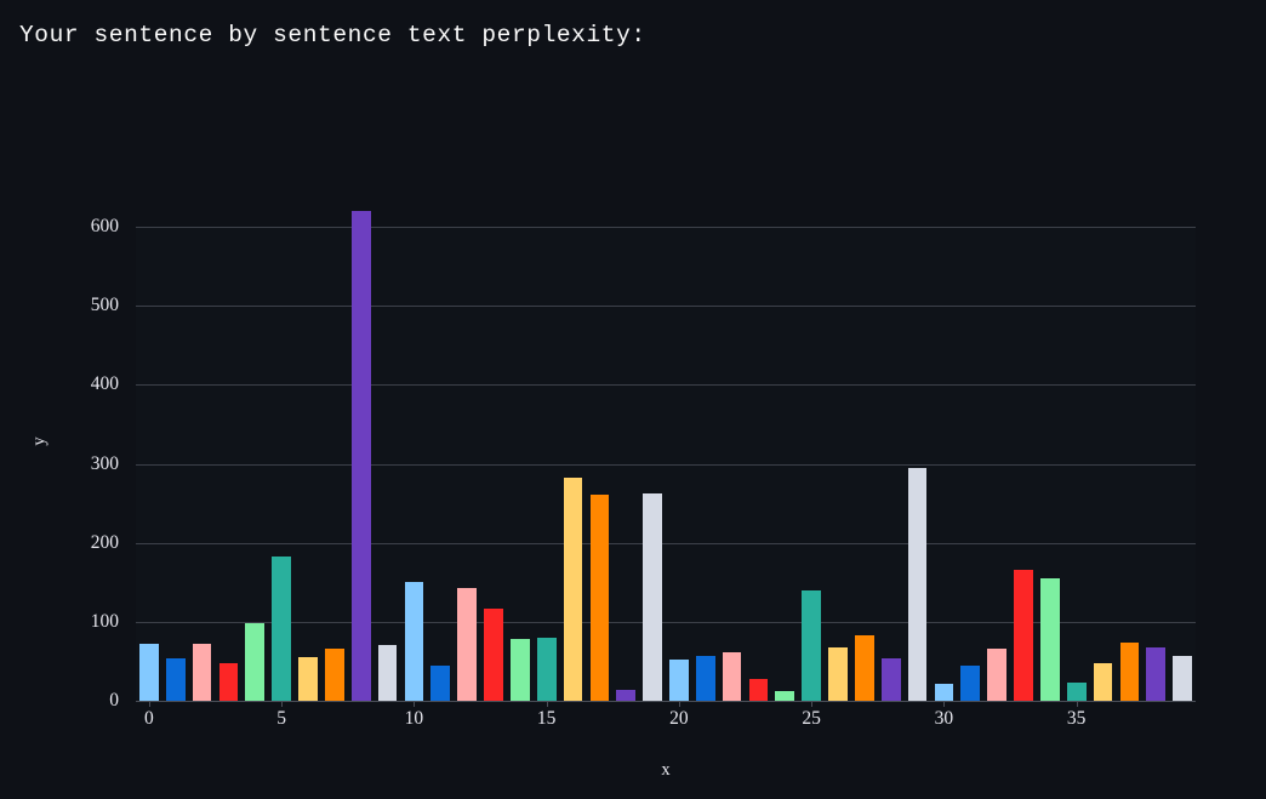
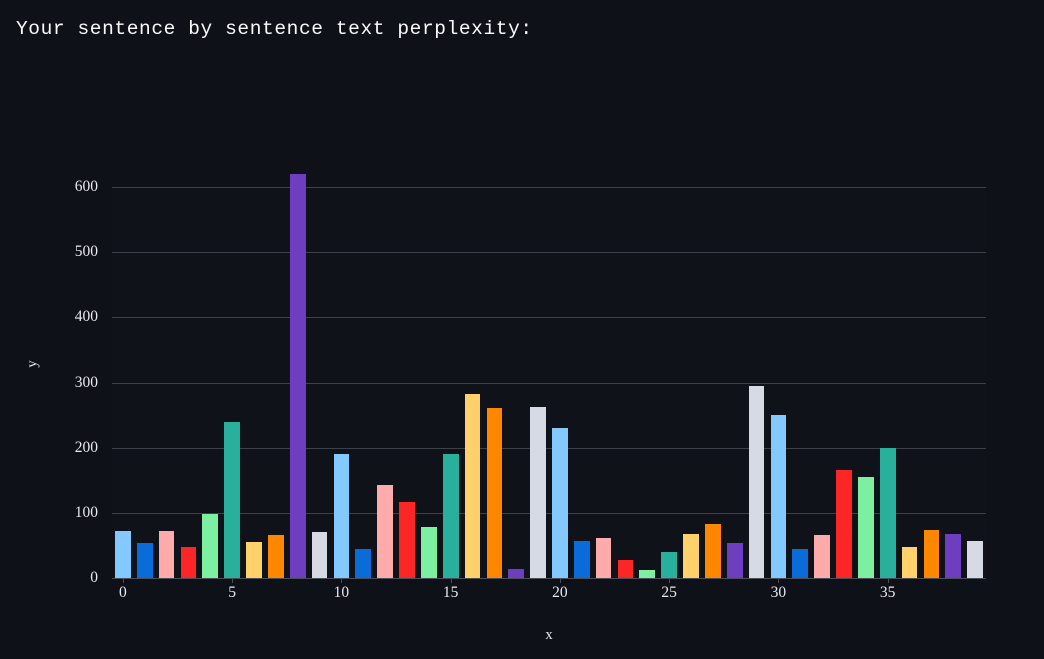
5: 180 -> 240
10: 150 -> 190
15: 80 -> 190
20: 50 -> 230
25: 140 -> 40
30: 20 -> 250
35: 20 -> 200
